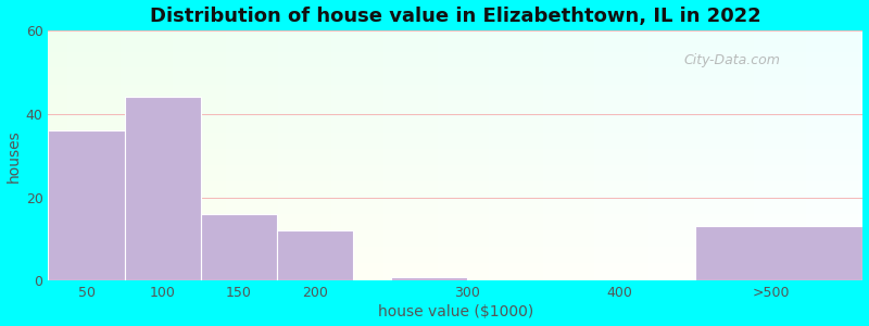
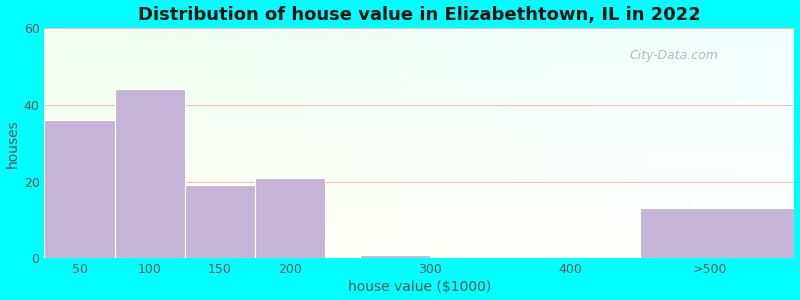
150: 16 -> 19
200: 12 -> 21
